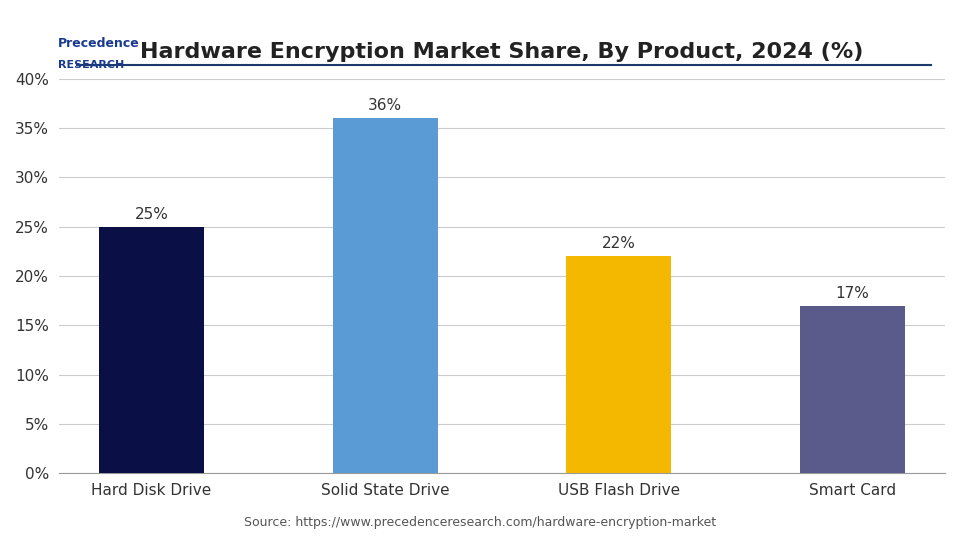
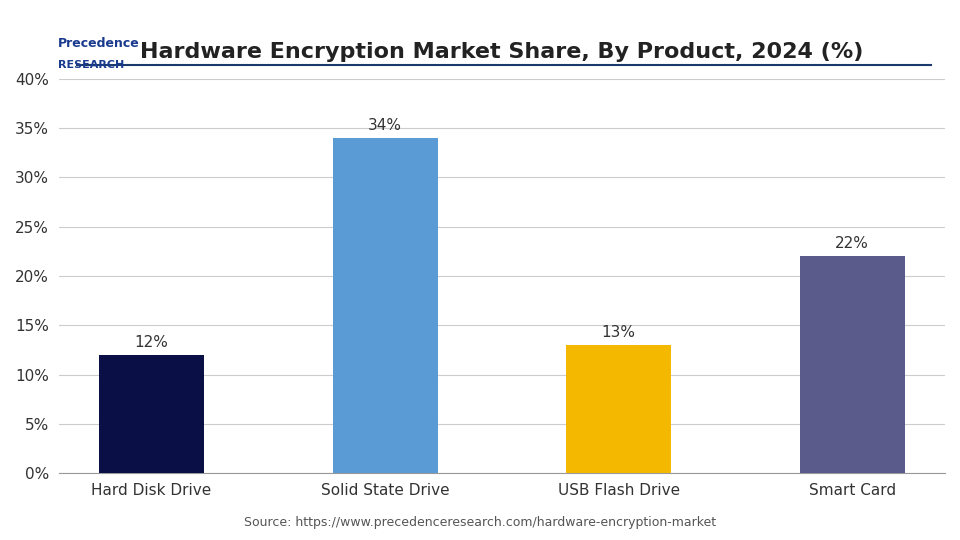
Hard Disk Drive: 25% -> 12%
Solid State Drive: 36% -> 34%
USB Flash Drive: 22% -> 13%
Smart Card: 17% -> 22%
